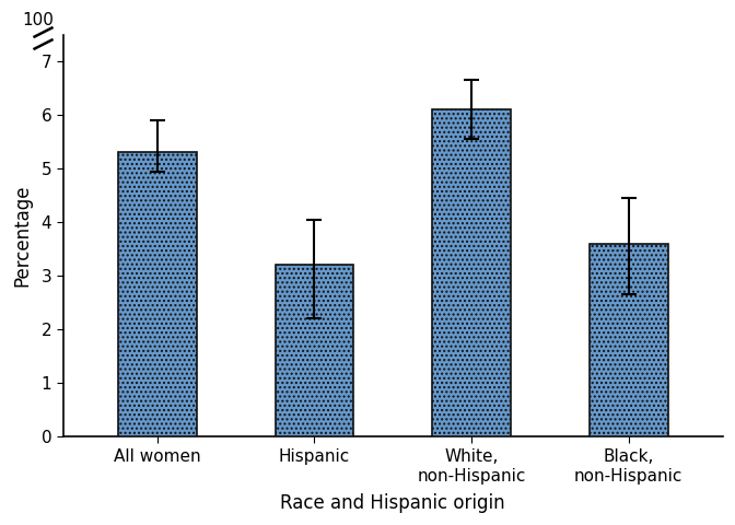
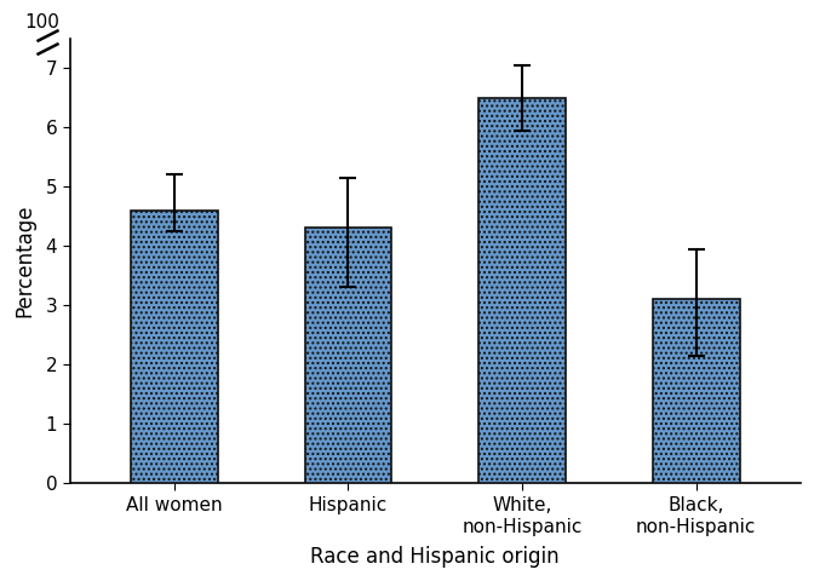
All women: 5.3 -> 4.6
Hispanic: 3.2 -> 4.3
White, non-Hispanic: 6.1 -> 6.5
Black, non-Hispanic: 3.6 -> 3.1
